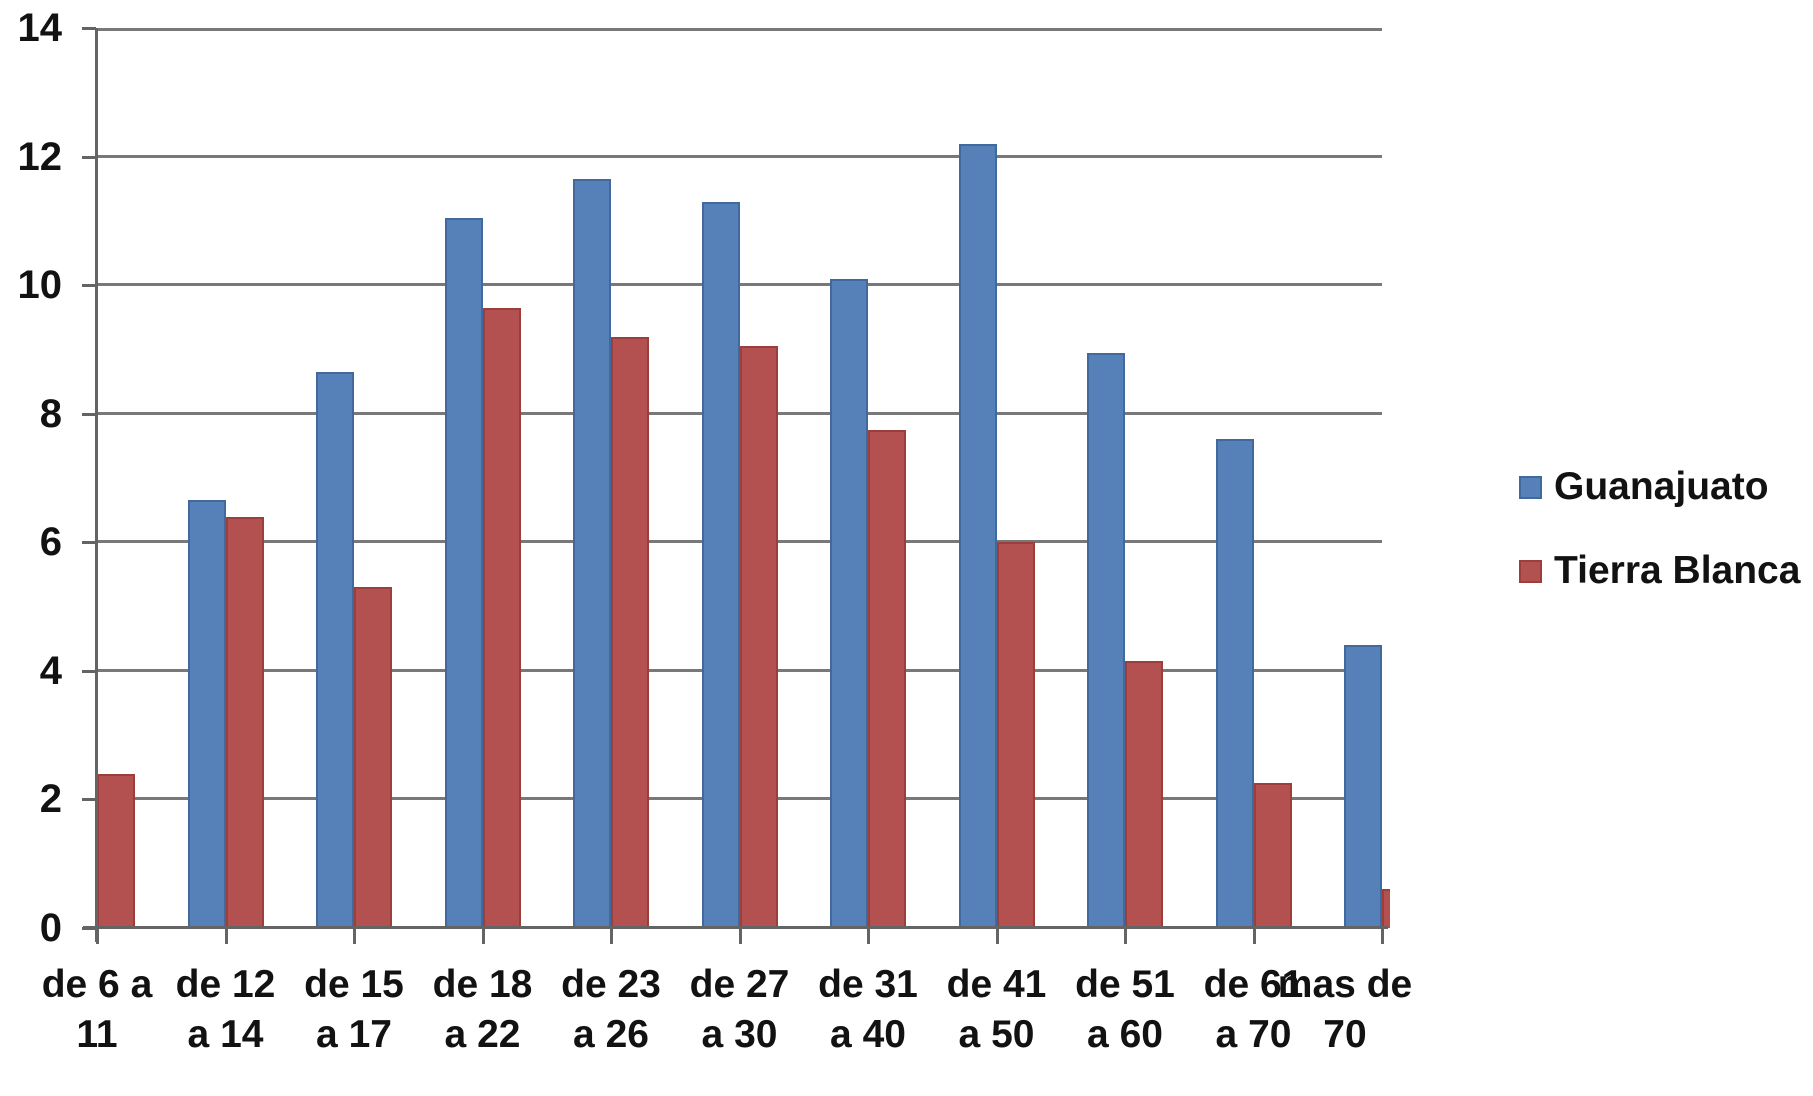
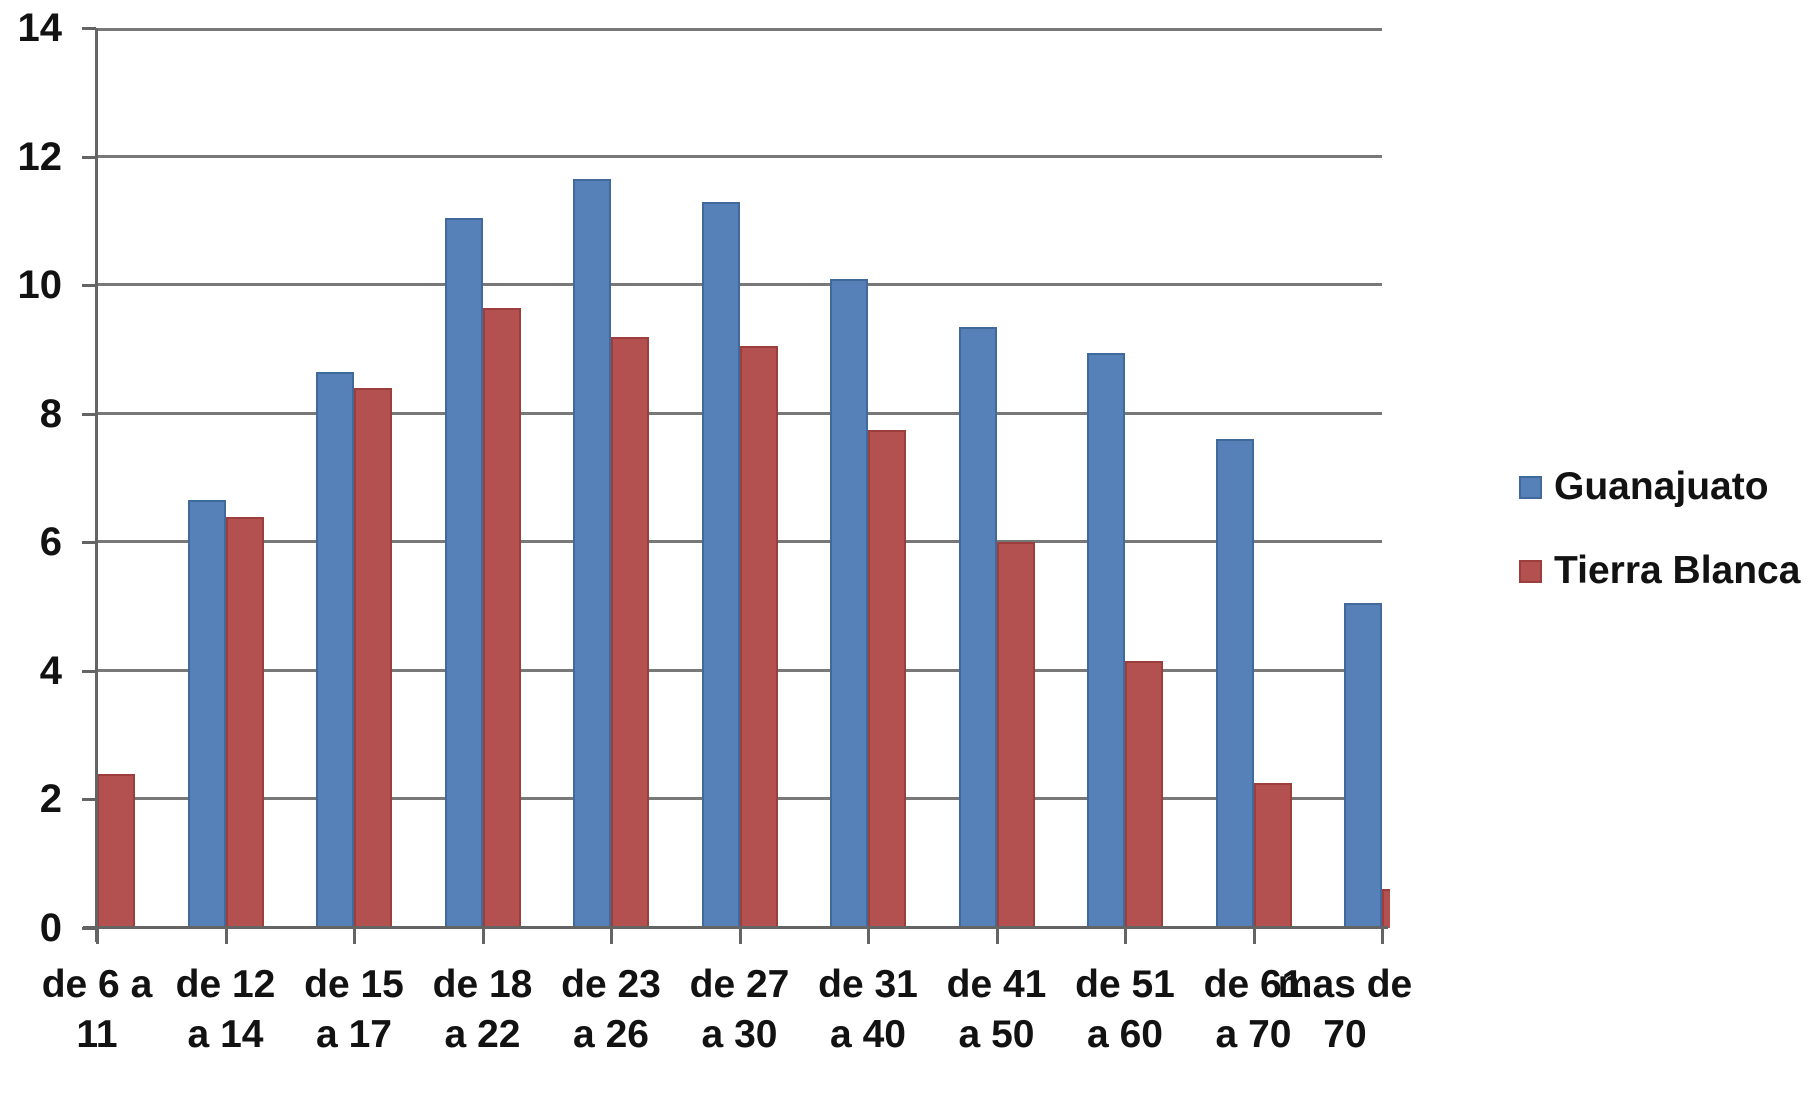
Tierra Blanca/de 15 a 17: 5.3 -> 8.4
Guanajuato/de 41 a 50: 12.2 -> 9.3
Guanajuato/mas de 70: 4.4 -> 5.0
